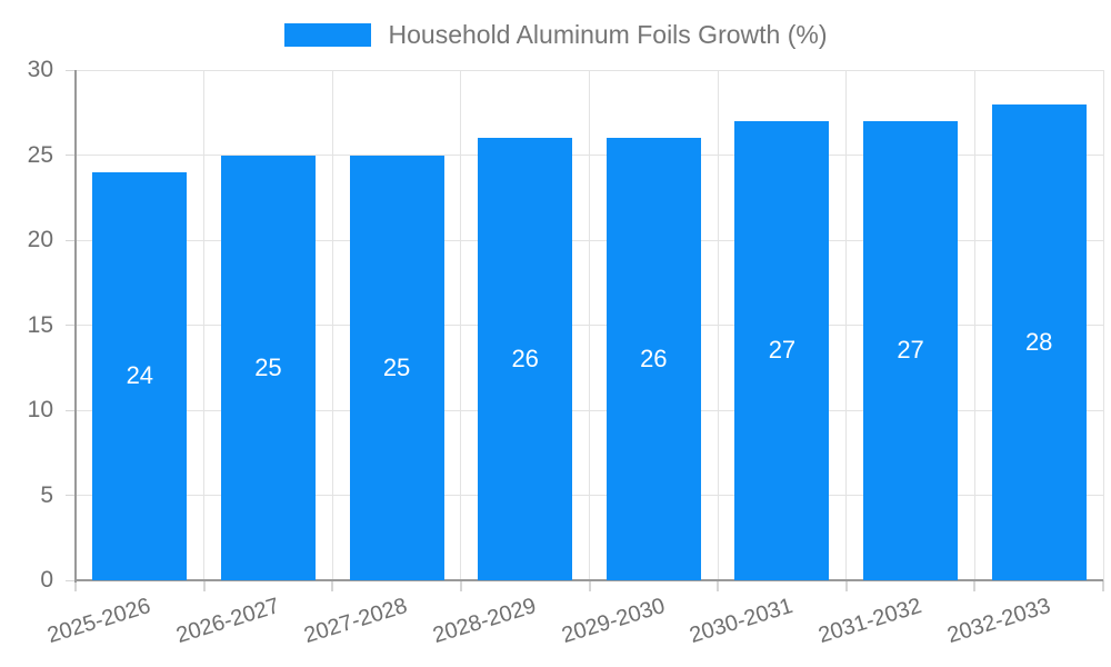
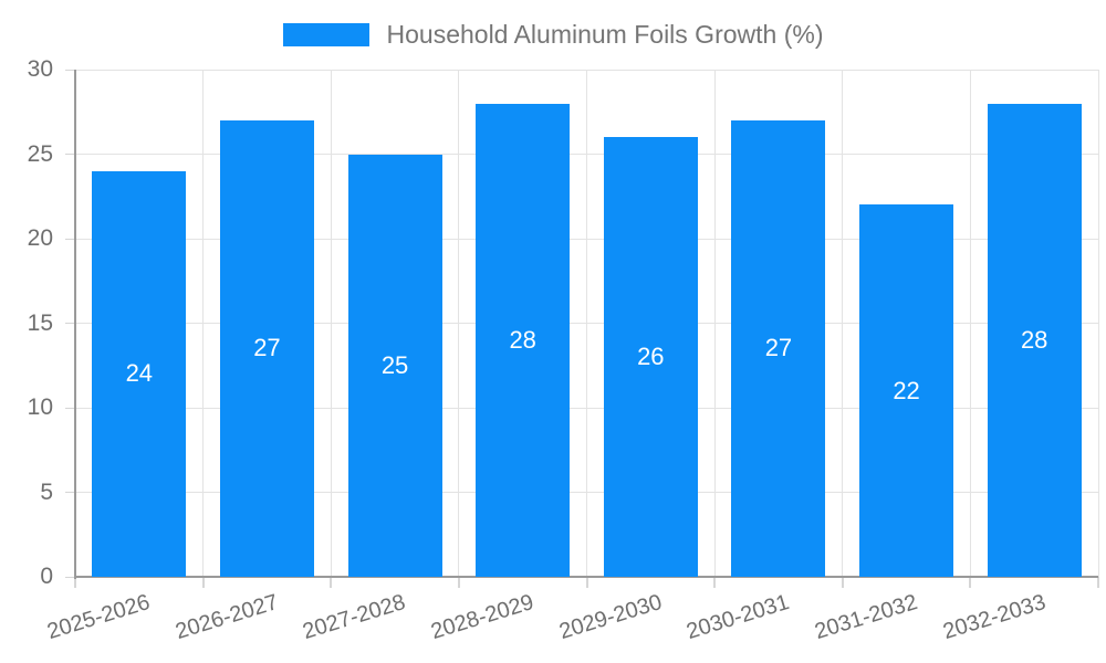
2026-2027: 25 -> 27
2028-2029: 26 -> 28
2031-2032: 27 -> 22
